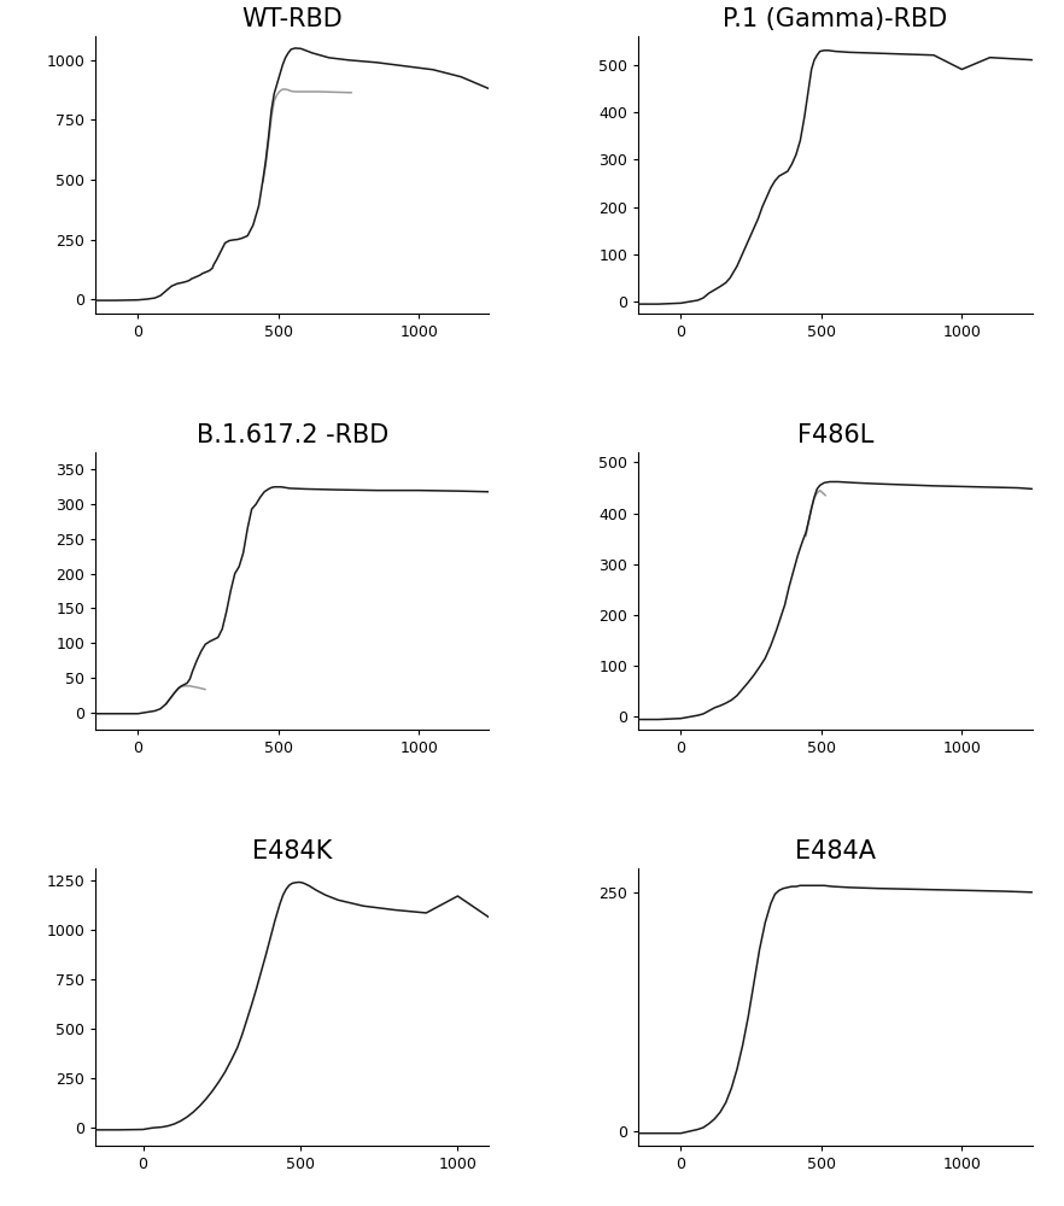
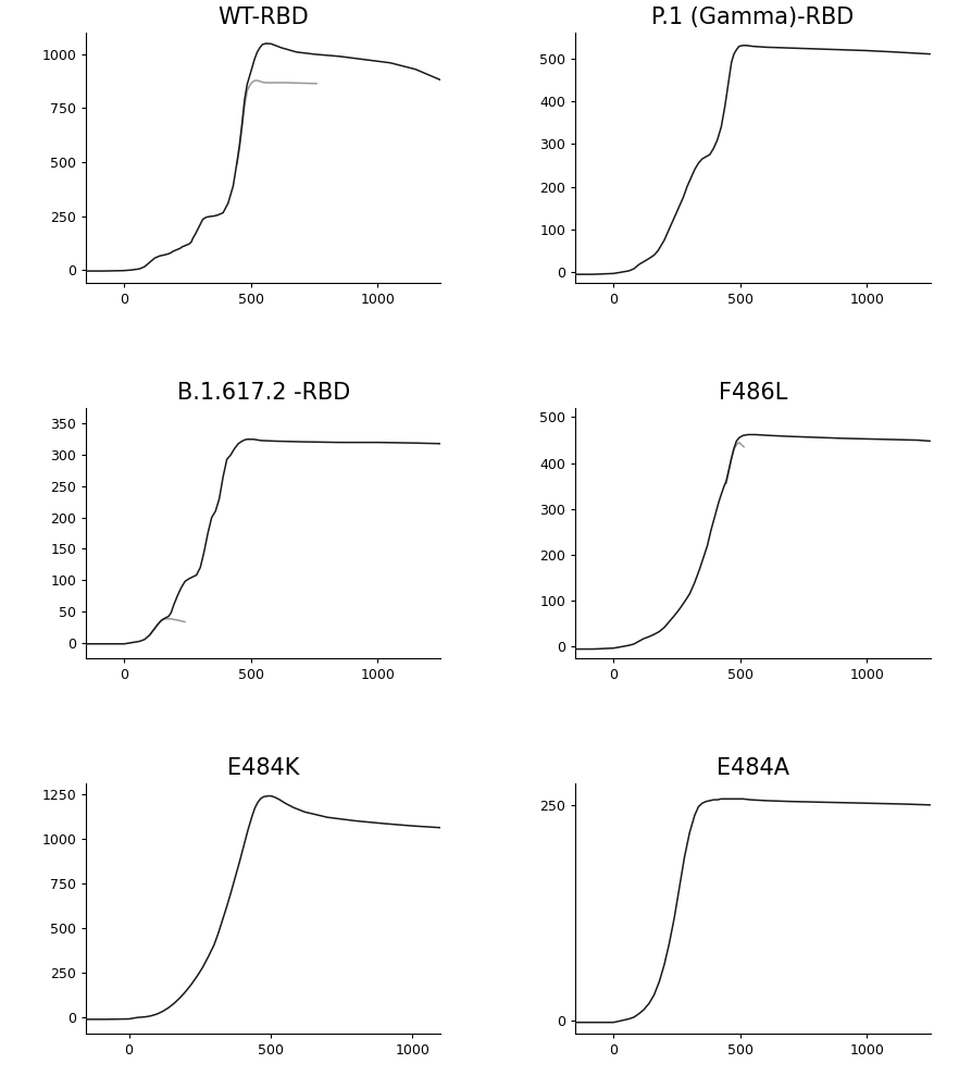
P.1 (Gamma)-RBD/1000: 490 -> 518
E484K/1000: 1170 -> 1070
